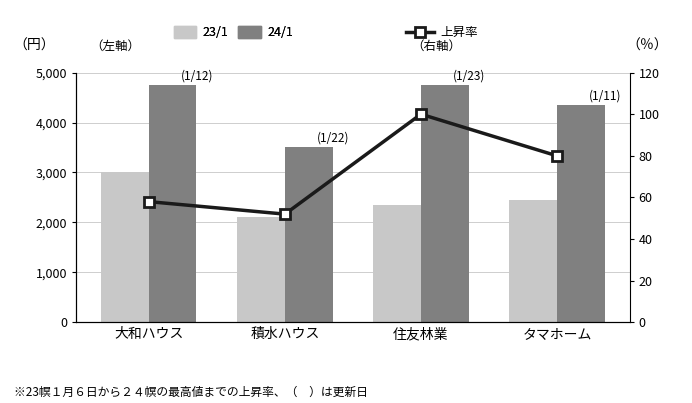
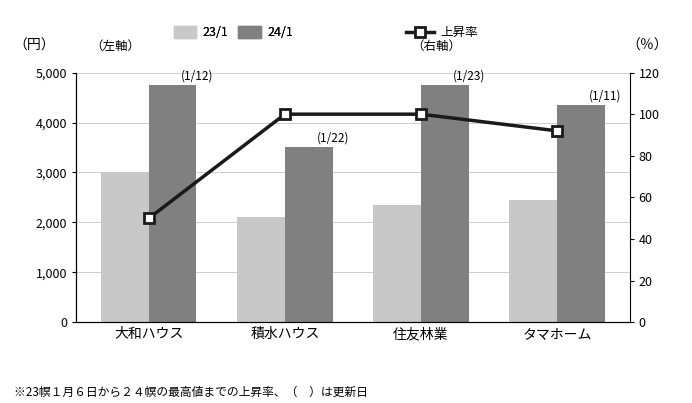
上昇率/大和ハウス: 58 -> 50
上昇率/積水ハウス: 52 -> 100
上昇率/タマホーム: 80 -> 92
